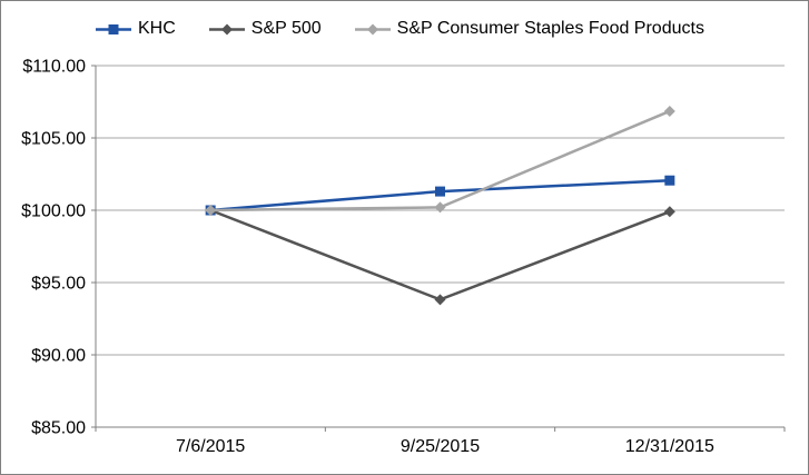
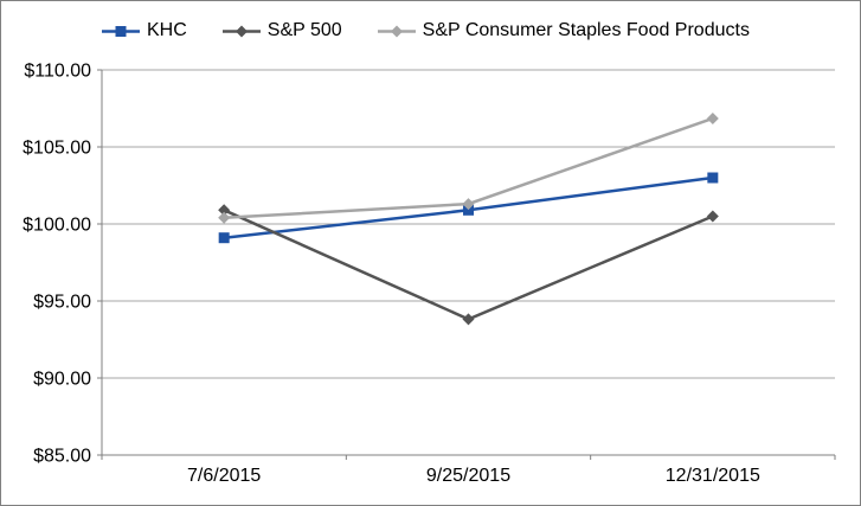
KHC/7/6/2015: $100.0 -> $99.1
S&P 500/7/6/2015: $100.0 -> $100.9
S&P Consumer Staples Food Products/7/6/2015: $100.0 -> $100.4
KHC/9/25/2015: $101.3 -> $100.9
S&P Consumer Staples Food Products/9/25/2015: $100.2 -> $101.3
KHC/12/31/2015: $102.1 -> $103.0
S&P 500/12/31/2015: $99.9 -> $100.5
